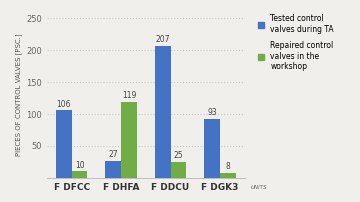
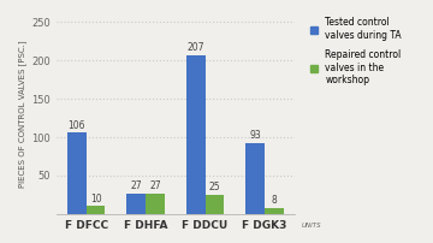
Repaired control valves in the workshop/F DHFA: 119 -> 27
